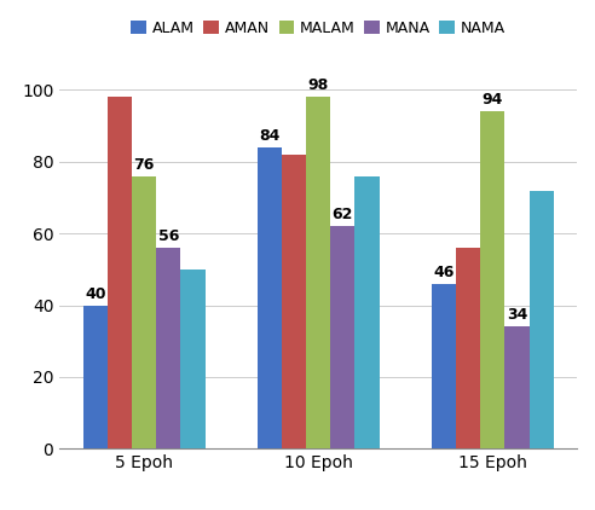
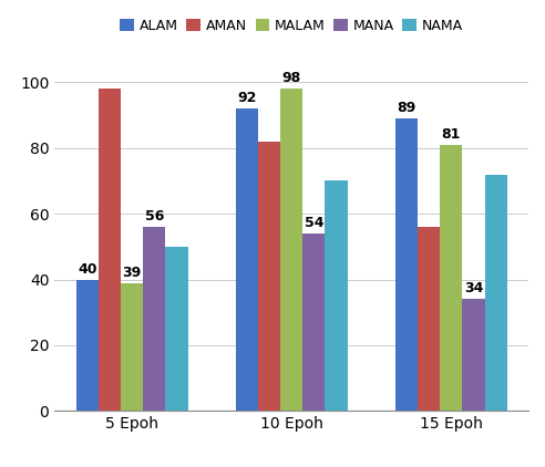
MALAM/5 Epoh: 76 -> 39
ALAM/10 Epoh: 84 -> 92
MANA/10 Epoh: 62 -> 54
NAMA/10 Epoh: 76 -> 70
ALAM/15 Epoh: 46 -> 89
MALAM/15 Epoh: 94 -> 81
